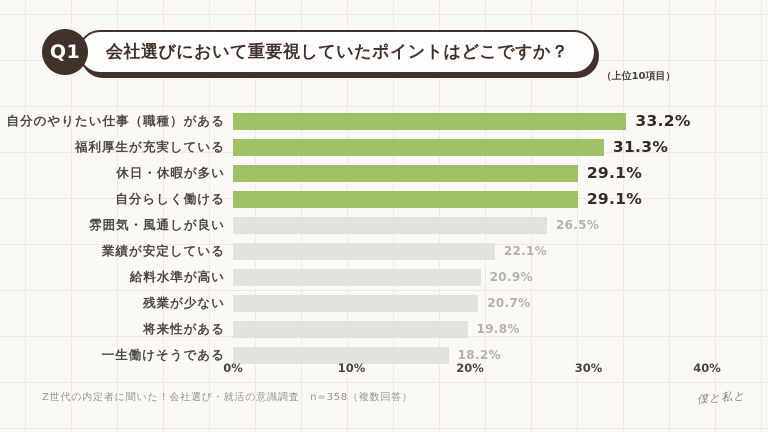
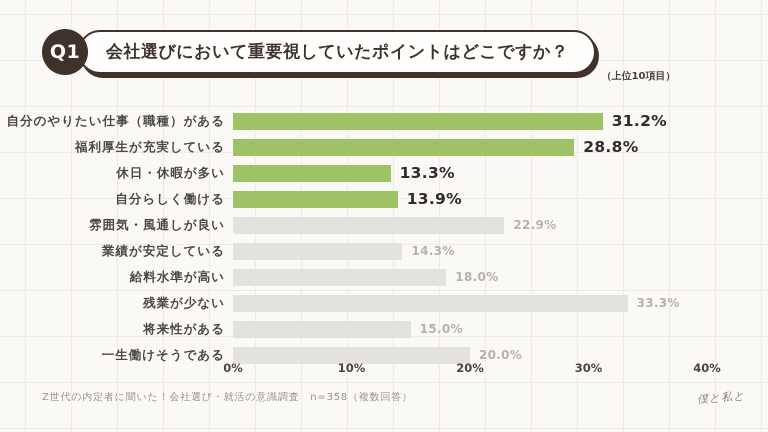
自分のやりたい仕事（職種）がある: 33.2% -> 31.2%
福利厚生が充実している: 31.3% -> 28.8%
休日・休暇が多い: 29.1% -> 13.3%
自分らしく働ける: 29.1% -> 13.9%
雰囲気・風通しが良い: 26.5% -> 22.9%
業績が安定している: 22.1% -> 14.3%
給料水準が高い: 20.9% -> 18.0%
残業が少ない: 20.7% -> 33.3%
将来性がある: 19.8% -> 15.0%
一生働けそうである: 18.2% -> 20.0%
